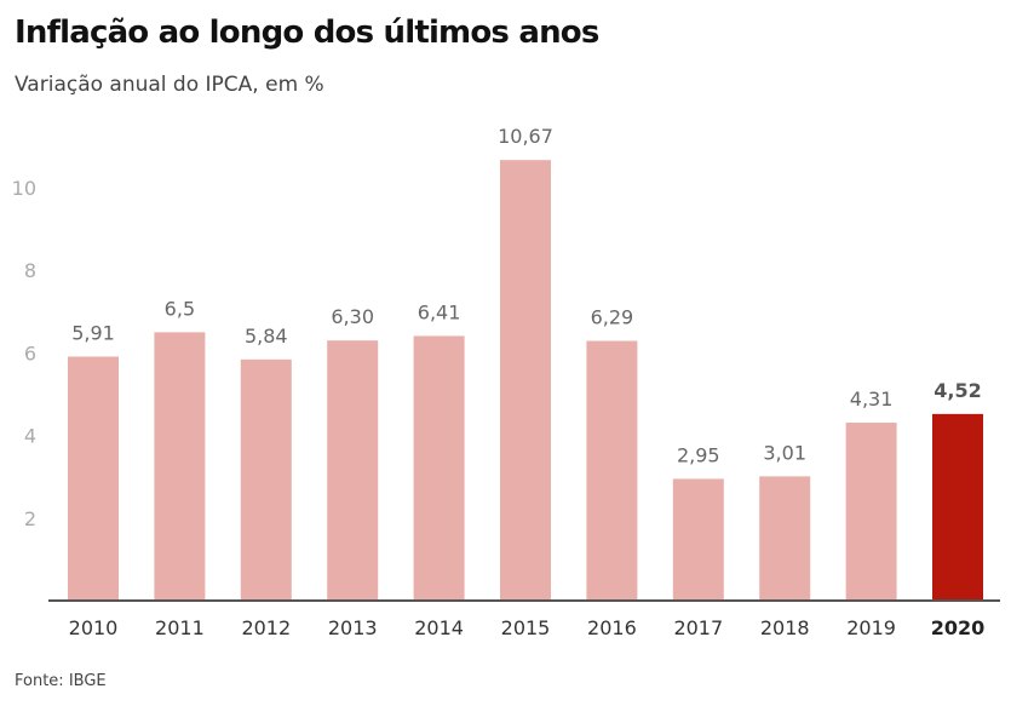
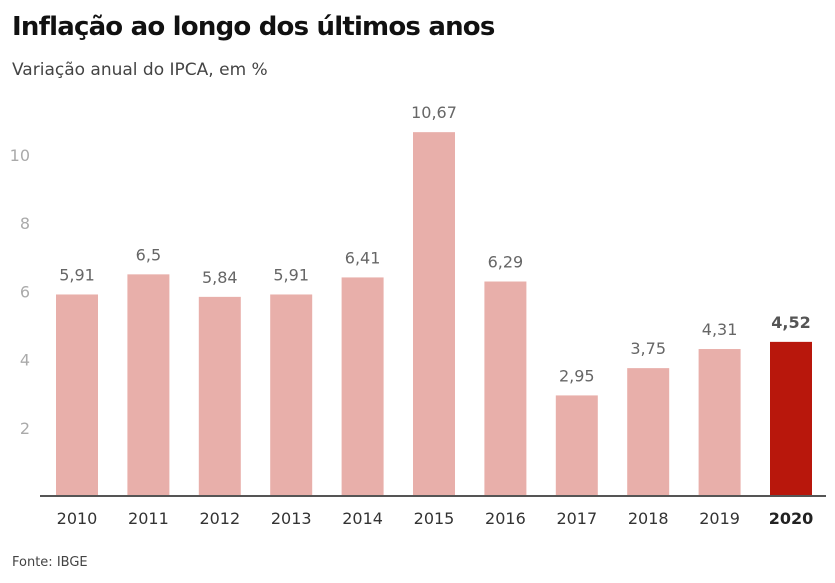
2013: 6,30 -> 5,91
2018: 3,01 -> 3,75
